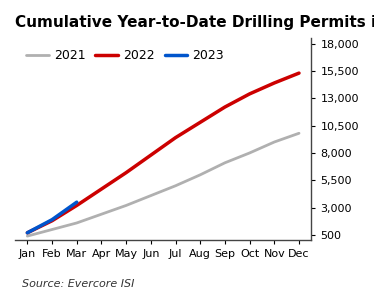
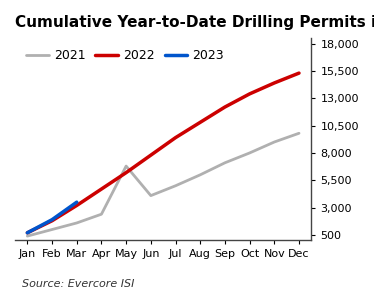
2021/May: 3,200 -> 6,800
